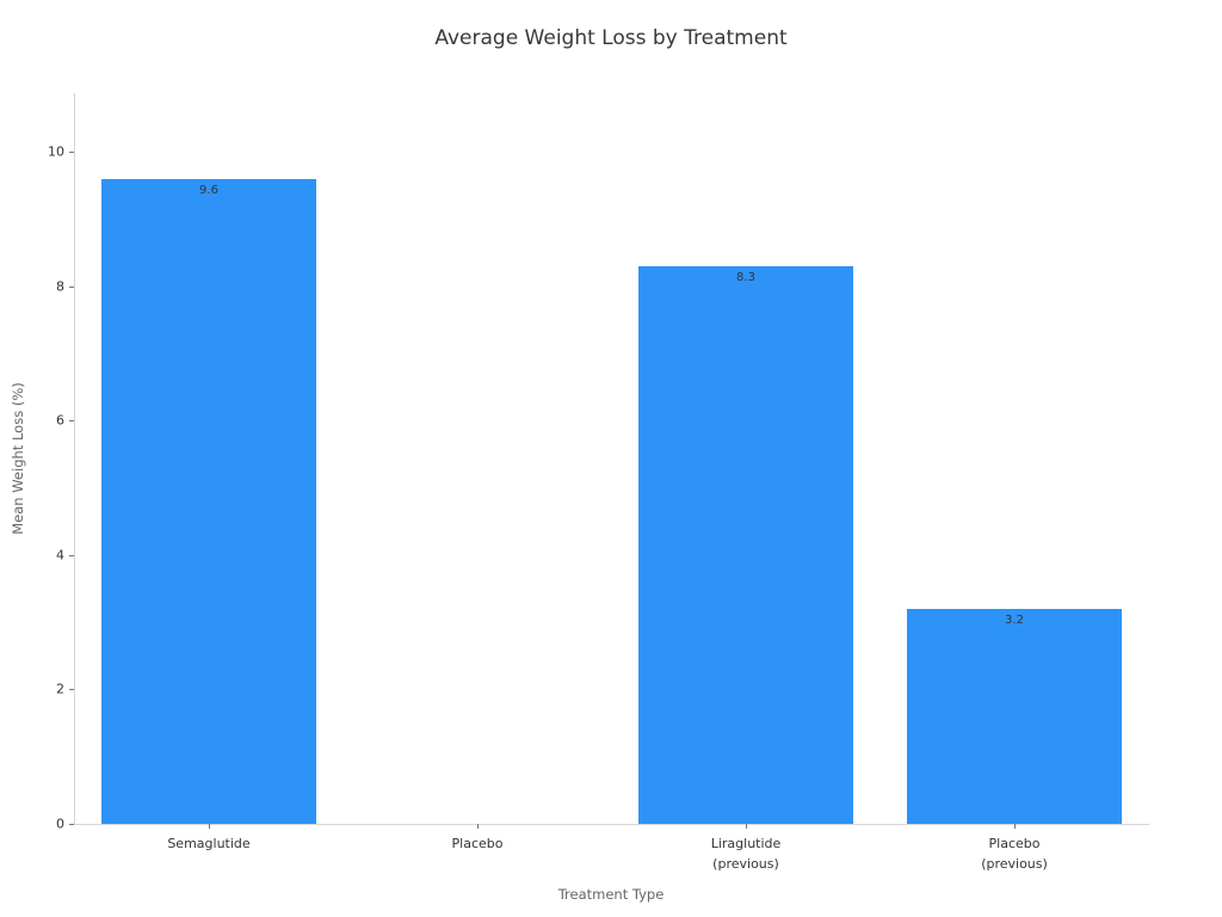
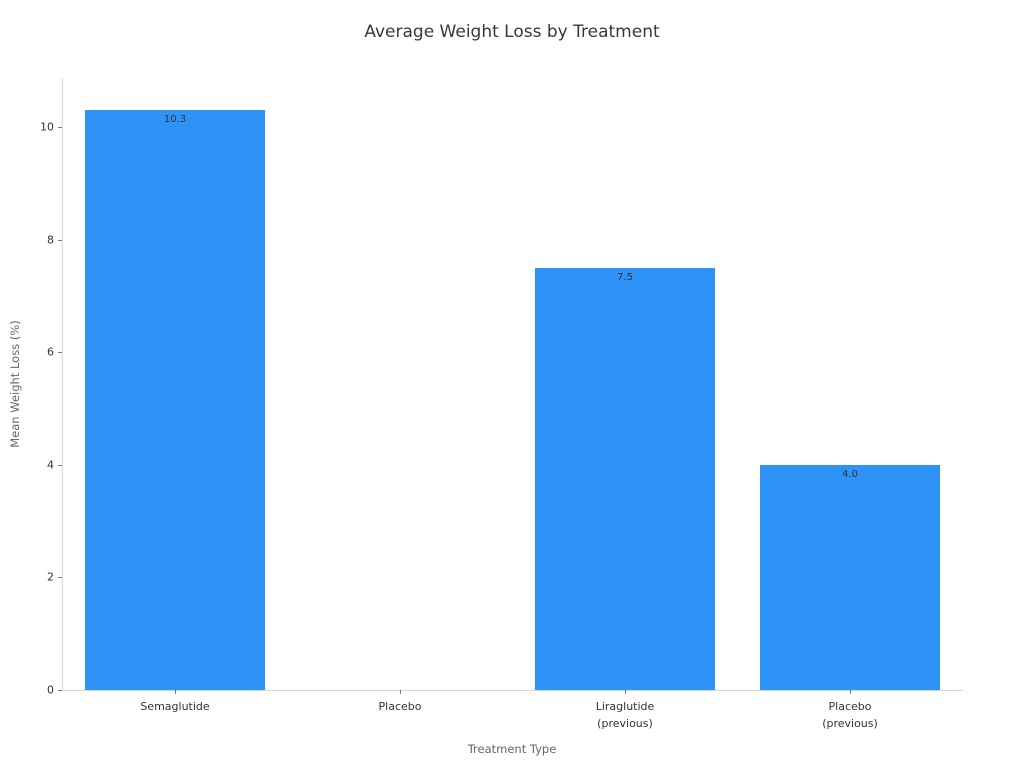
Semaglutide: 9.6 -> 10.3
Liraglutide (previous): 8.3 -> 7.5
Placebo (previous): 3.2 -> 4.0
